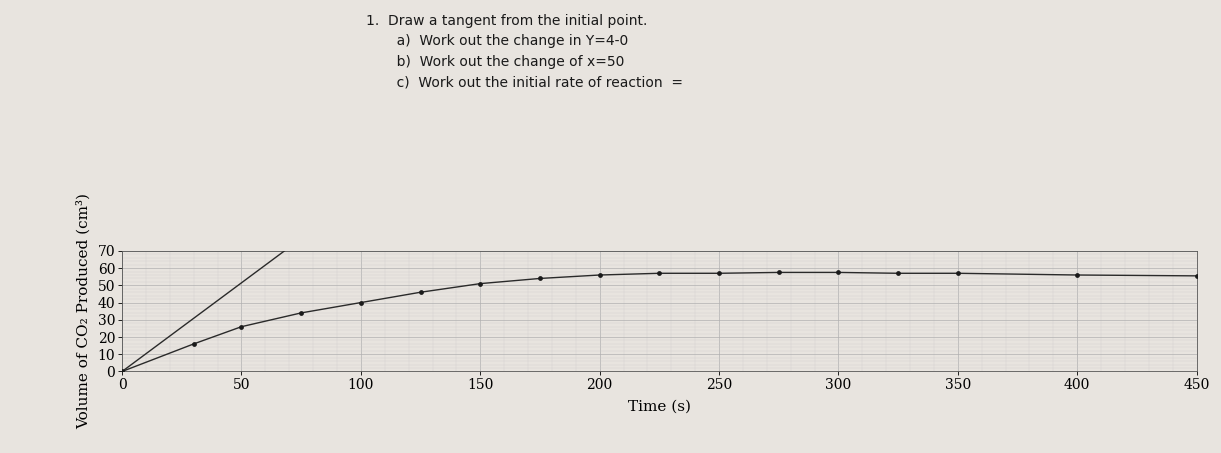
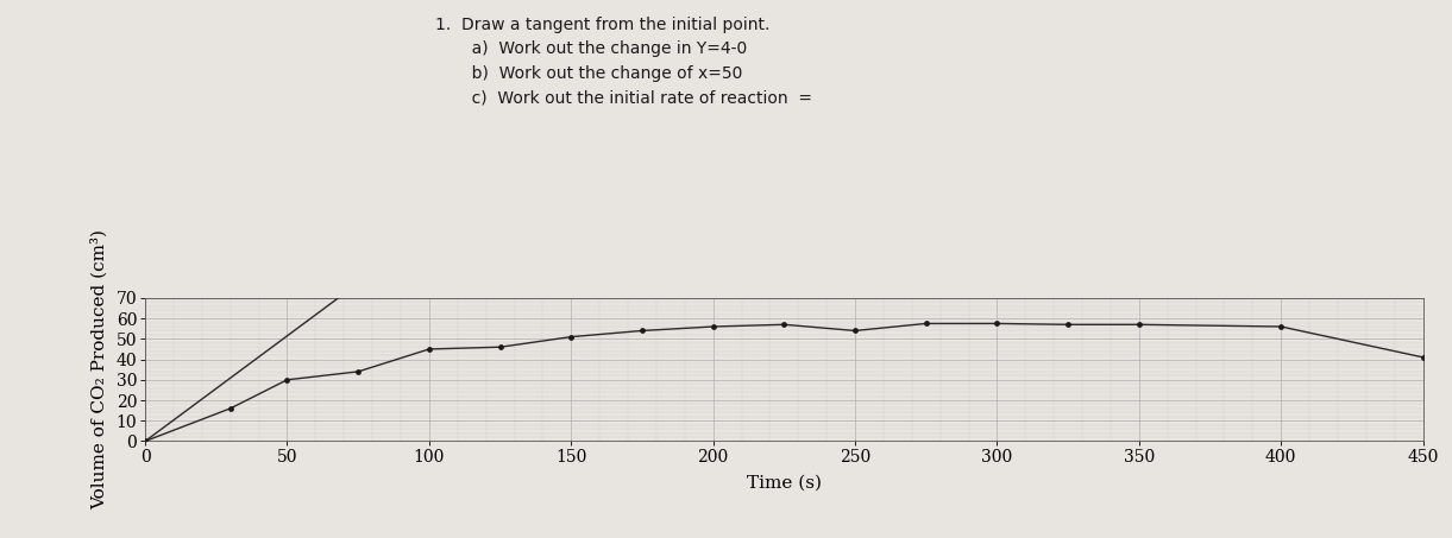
50: 26 -> 30
100: 40 -> 45
250: 57 -> 54
450: 56 -> 41
